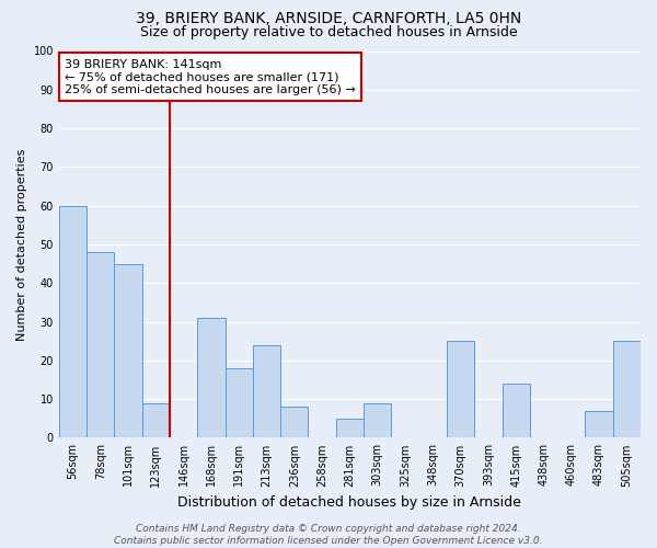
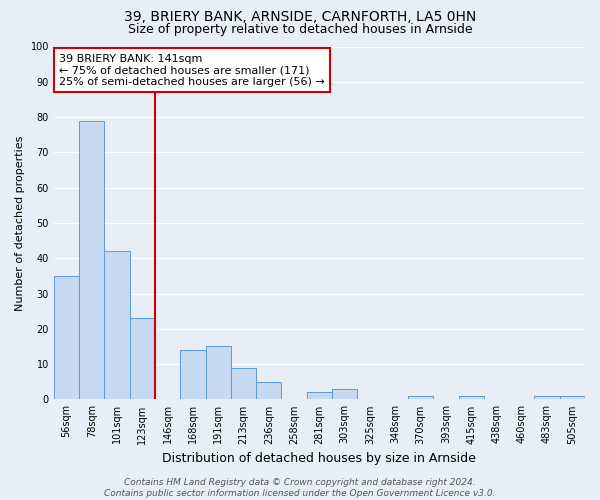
56sqm: 60 -> 35
78sqm: 48 -> 79
101sqm: 45 -> 42
123sqm: 9 -> 23
168sqm: 31 -> 14
191sqm: 18 -> 15
213sqm: 24 -> 9
236sqm: 8 -> 5
281sqm: 5 -> 2
303sqm: 9 -> 3
370sqm: 25 -> 1
415sqm: 14 -> 1
483sqm: 7 -> 1
505sqm: 25 -> 1
